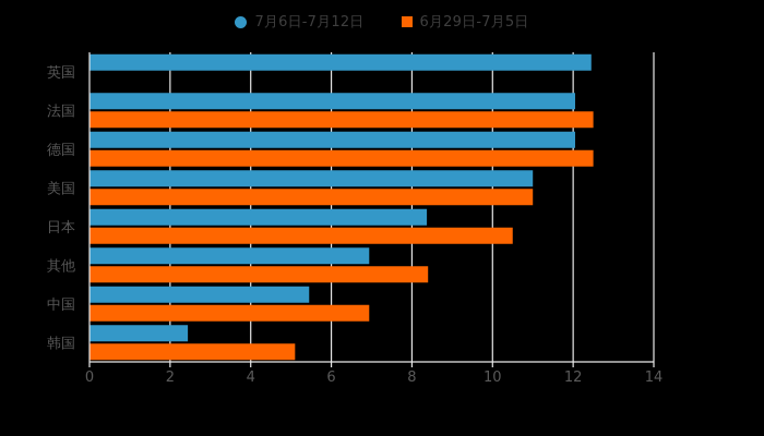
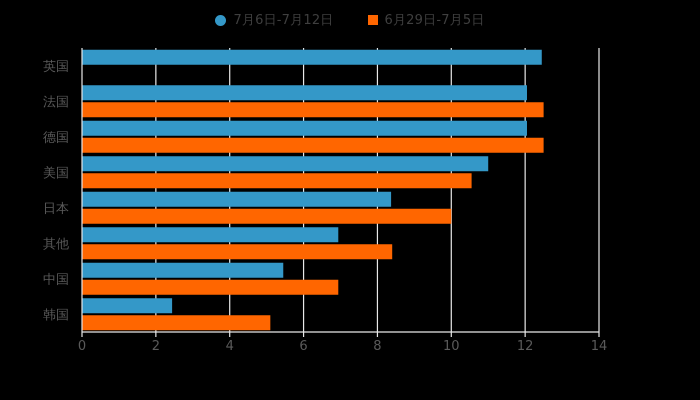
6月29日-7月5日/美国: 11.0 -> 10.6
6月29日-7月5日/日本: 10.5 -> 10.0
